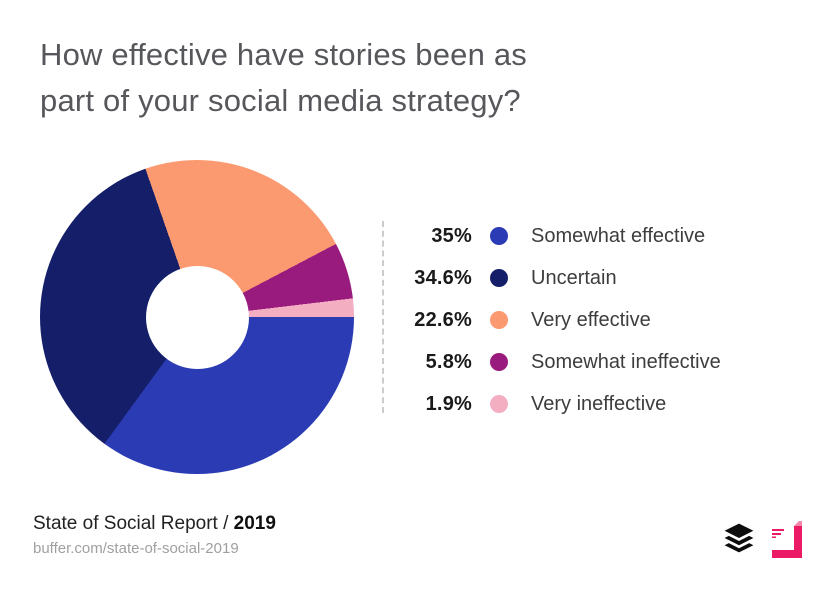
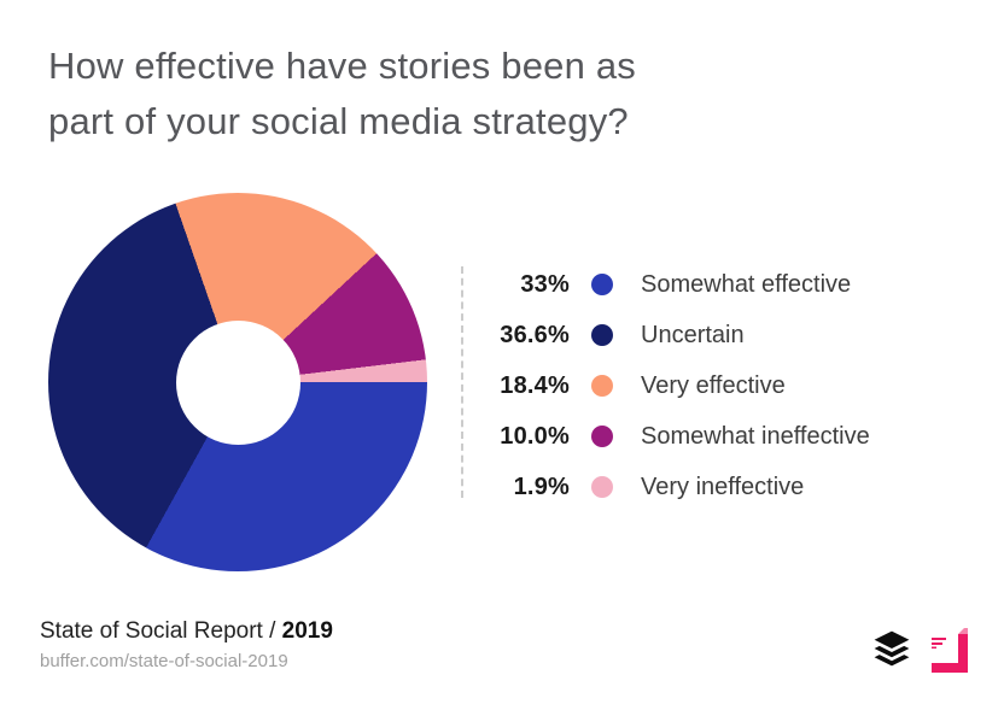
Somewhat effective: 35% -> 33%
Uncertain: 34.6% -> 36.6%
Very effective: 22.6% -> 18.4%
Somewhat ineffective: 5.8% -> 10.0%
